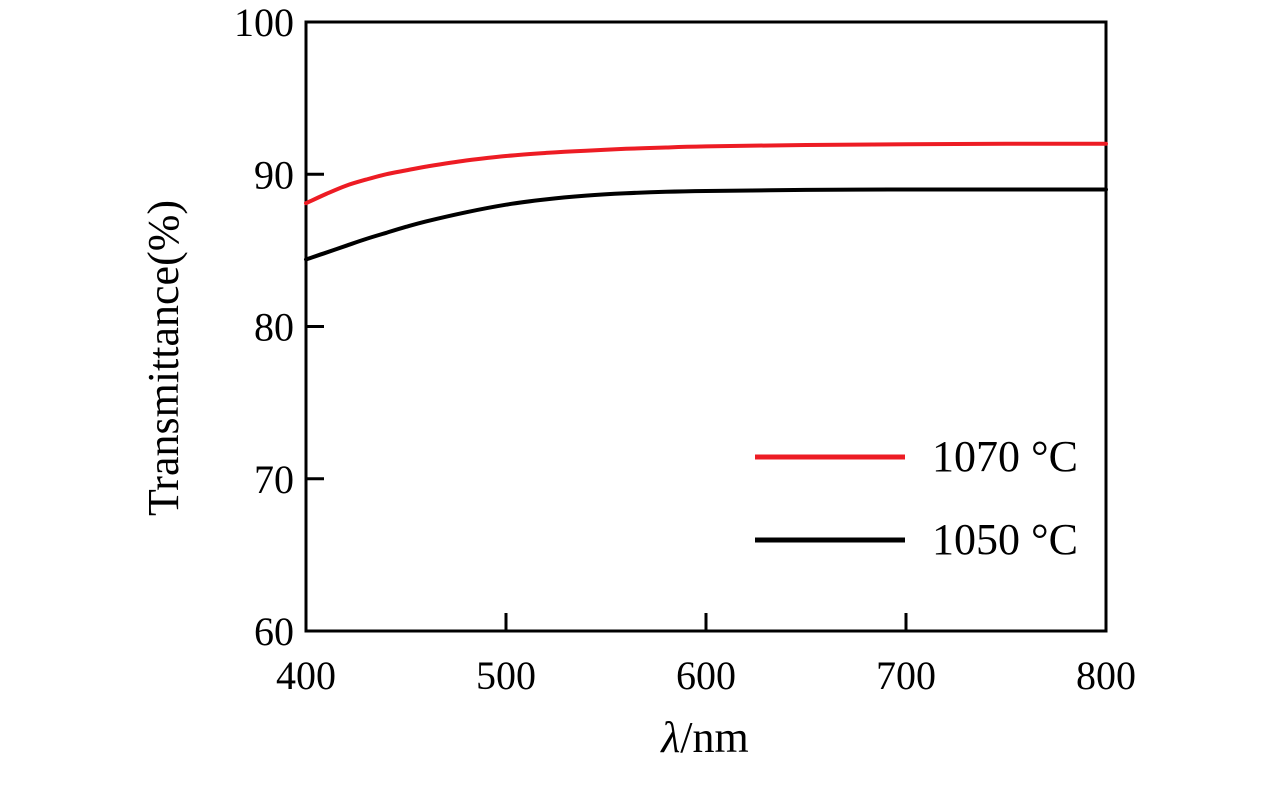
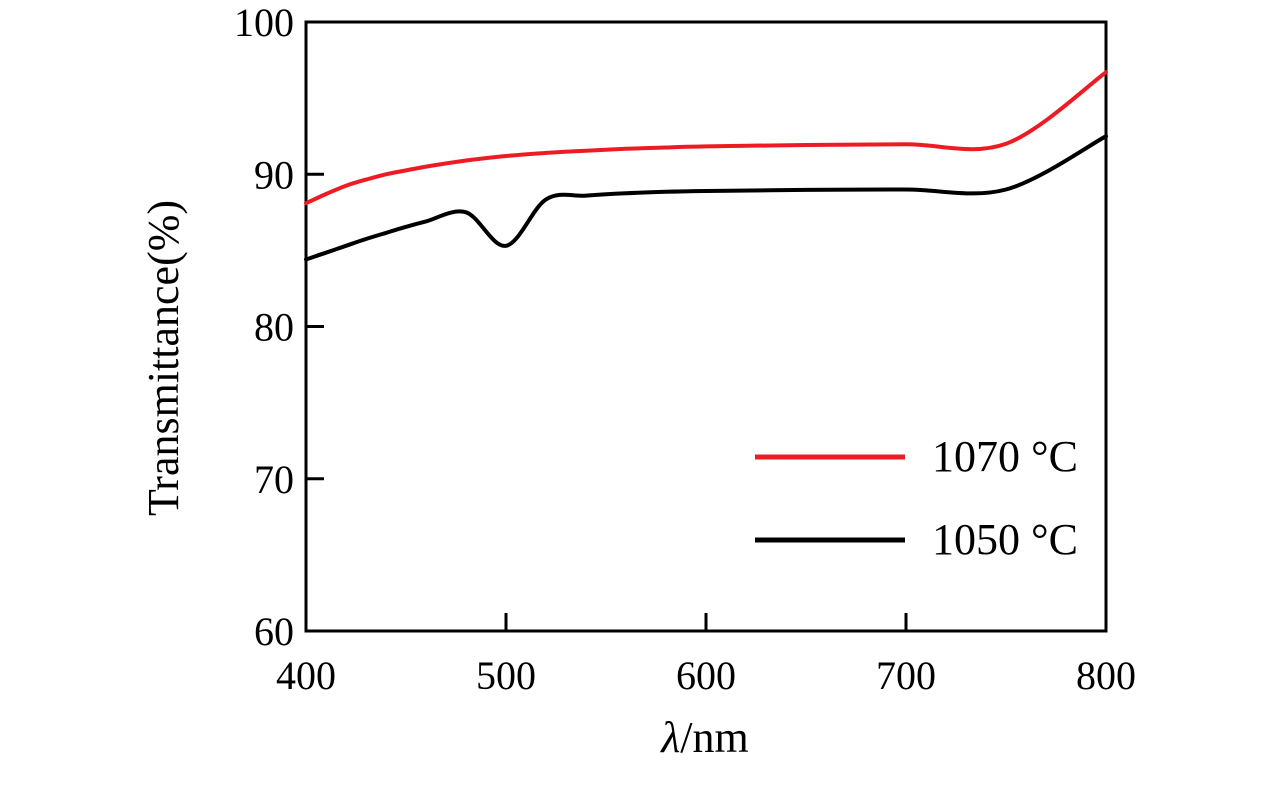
1050 °C/500: 88.0 -> 85.3
1070 °C/800: 92.0 -> 96.7
1050 °C/800: 89.0 -> 92.5
